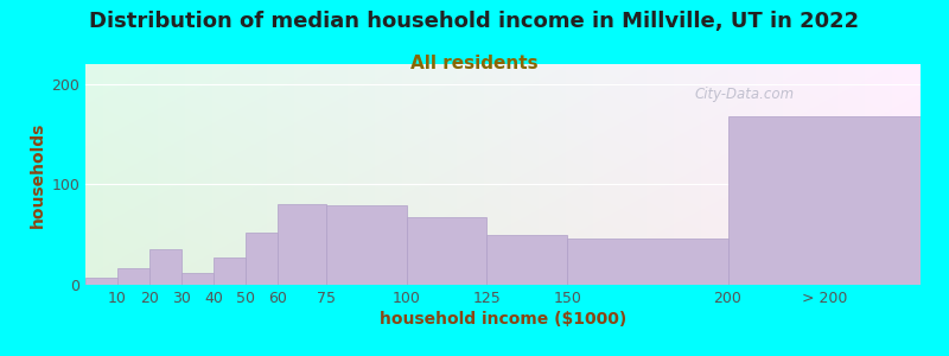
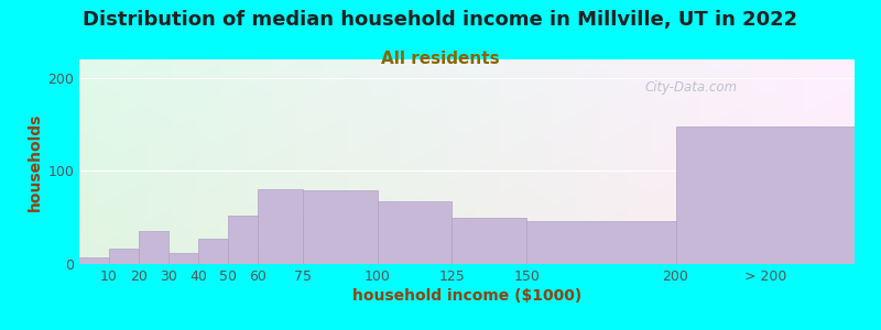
> 200: 168 -> 148
